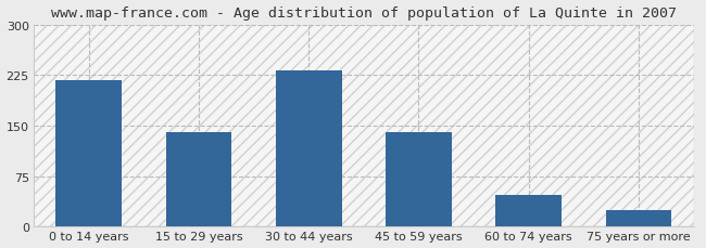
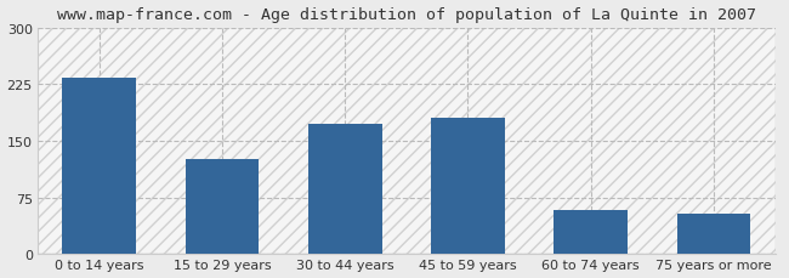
0 to 14 years: 218 -> 234
15 to 29 years: 140 -> 126
30 to 44 years: 232 -> 172
45 to 59 years: 140 -> 180
60 to 74 years: 47 -> 58
75 years or more: 25 -> 54
